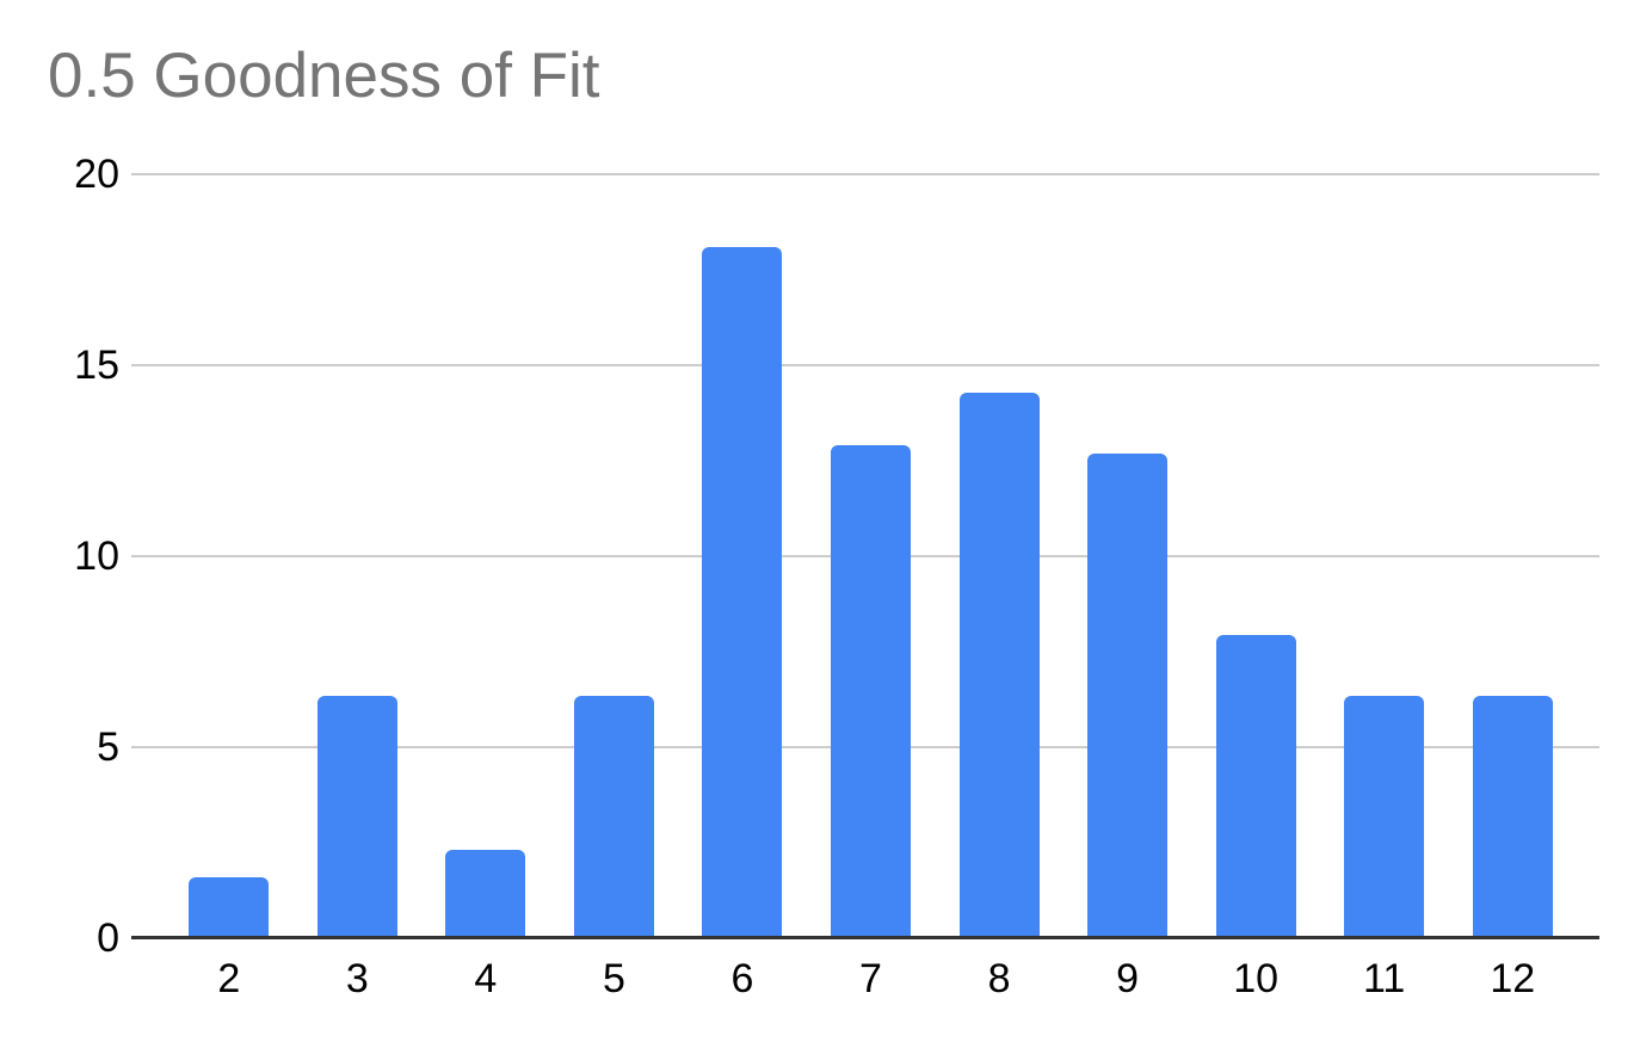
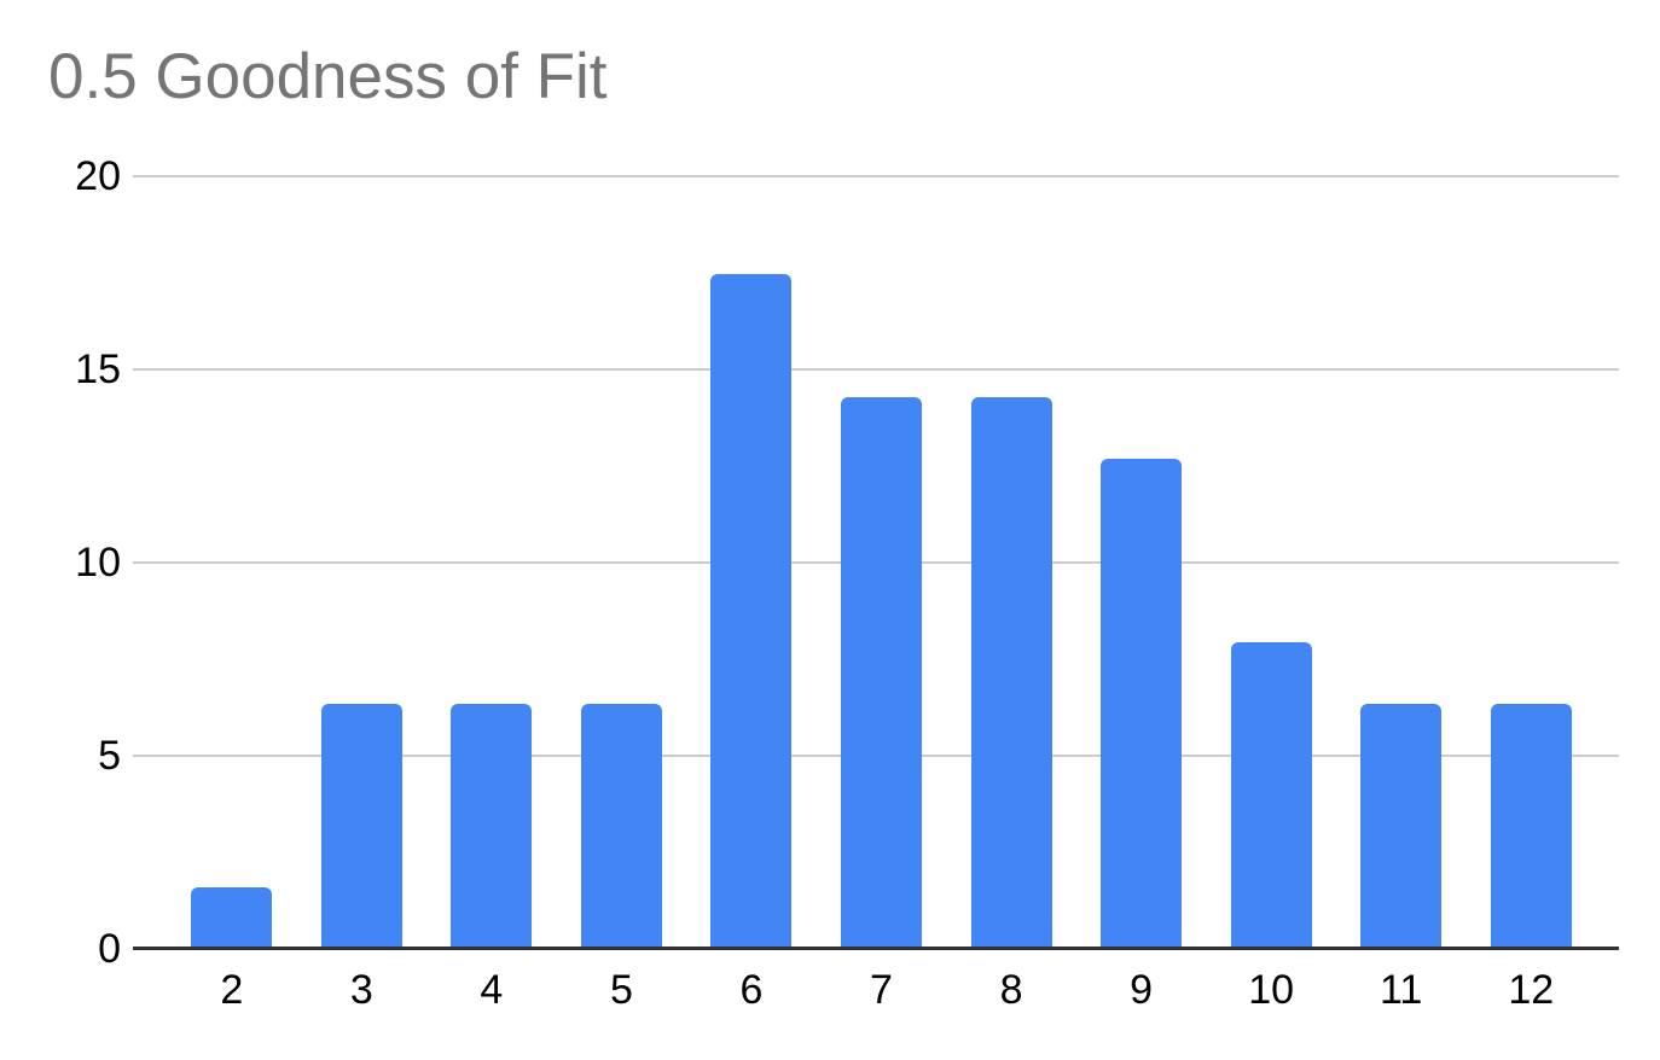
4: 2.3 -> 6.3
6: 18.1 -> 17.5
7: 12.9 -> 14.3
